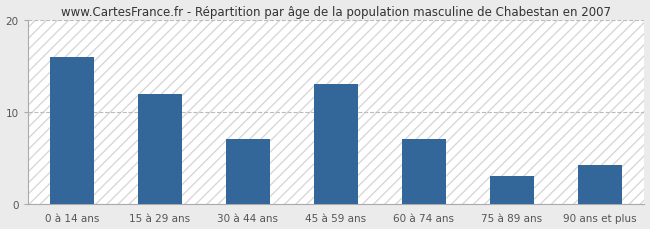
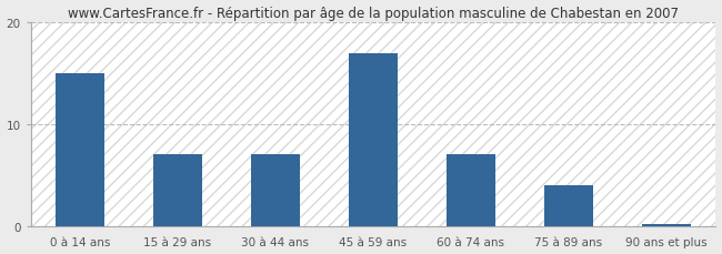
0 à 14 ans: 16.0 -> 15.0
15 à 29 ans: 12.0 -> 7.0
45 à 59 ans: 13.0 -> 17.0
75 à 89 ans: 3.0 -> 4.0
90 ans et plus: 4.2 -> 0.2
